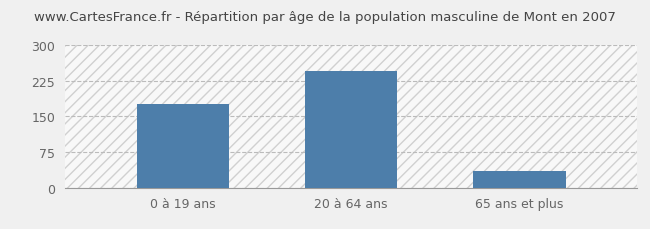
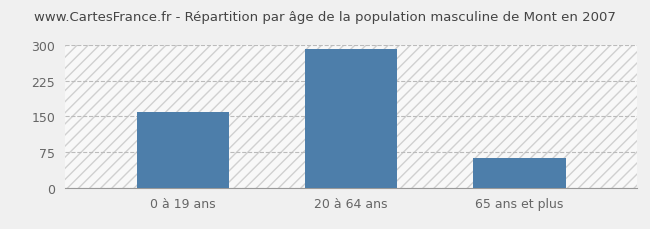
0 à 19 ans: 175 -> 160
20 à 64 ans: 245 -> 291
65 ans et plus: 35 -> 62
